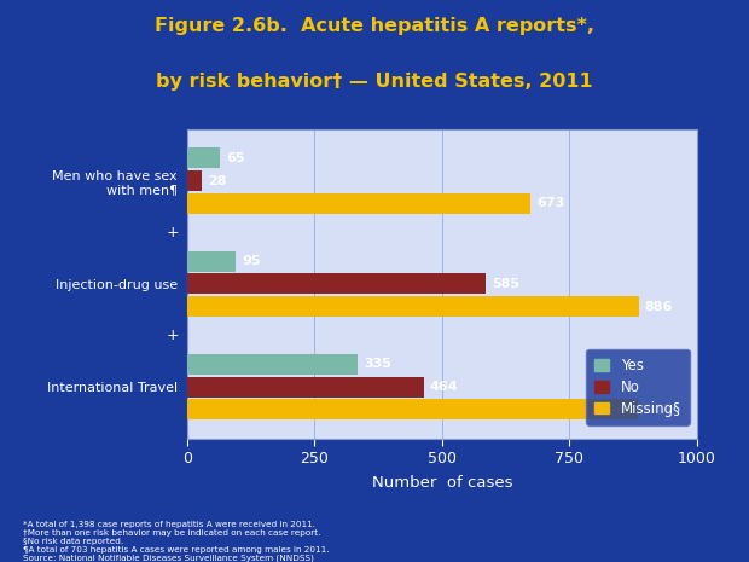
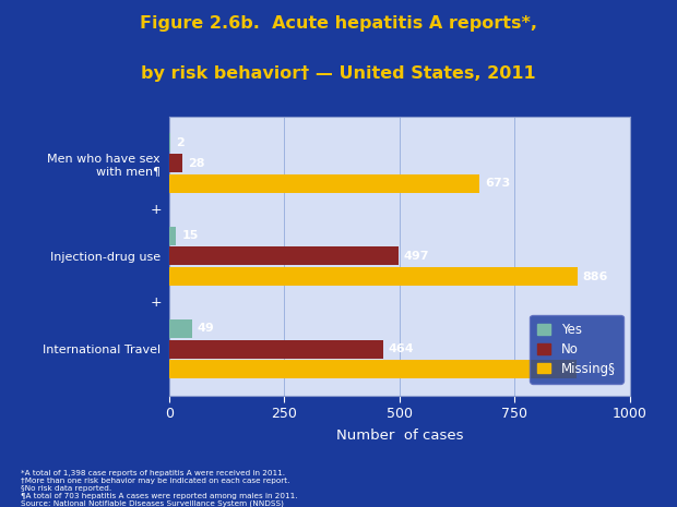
Yes/Men who have sex with men¶: 65 -> 2
Yes/Injection-drug use: 95 -> 15
No/Injection-drug use: 585 -> 497
Yes/International Travel: 335 -> 49
